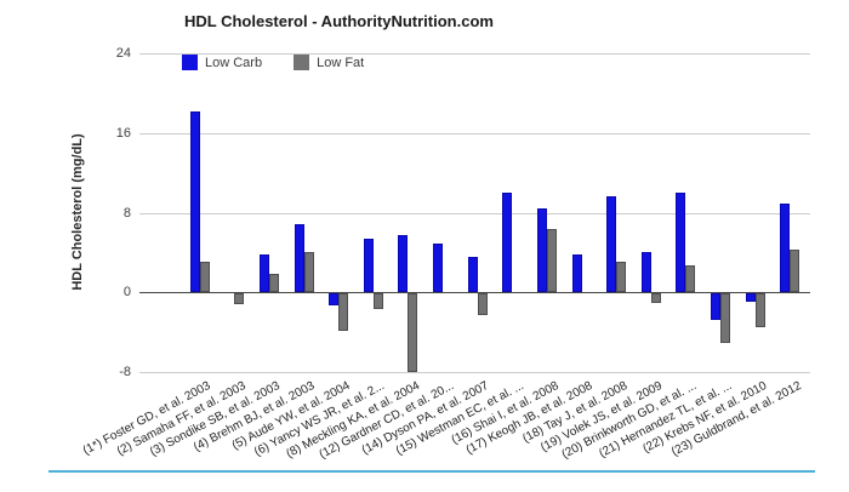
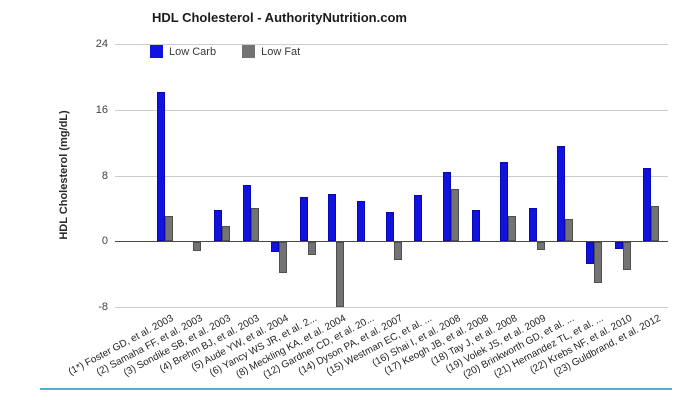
Low Carb/(15) Westman EC, et al. ...: 10 -> 6
Low Carb/(20) Brinkworth GD, et al. ...: 10 -> 12
